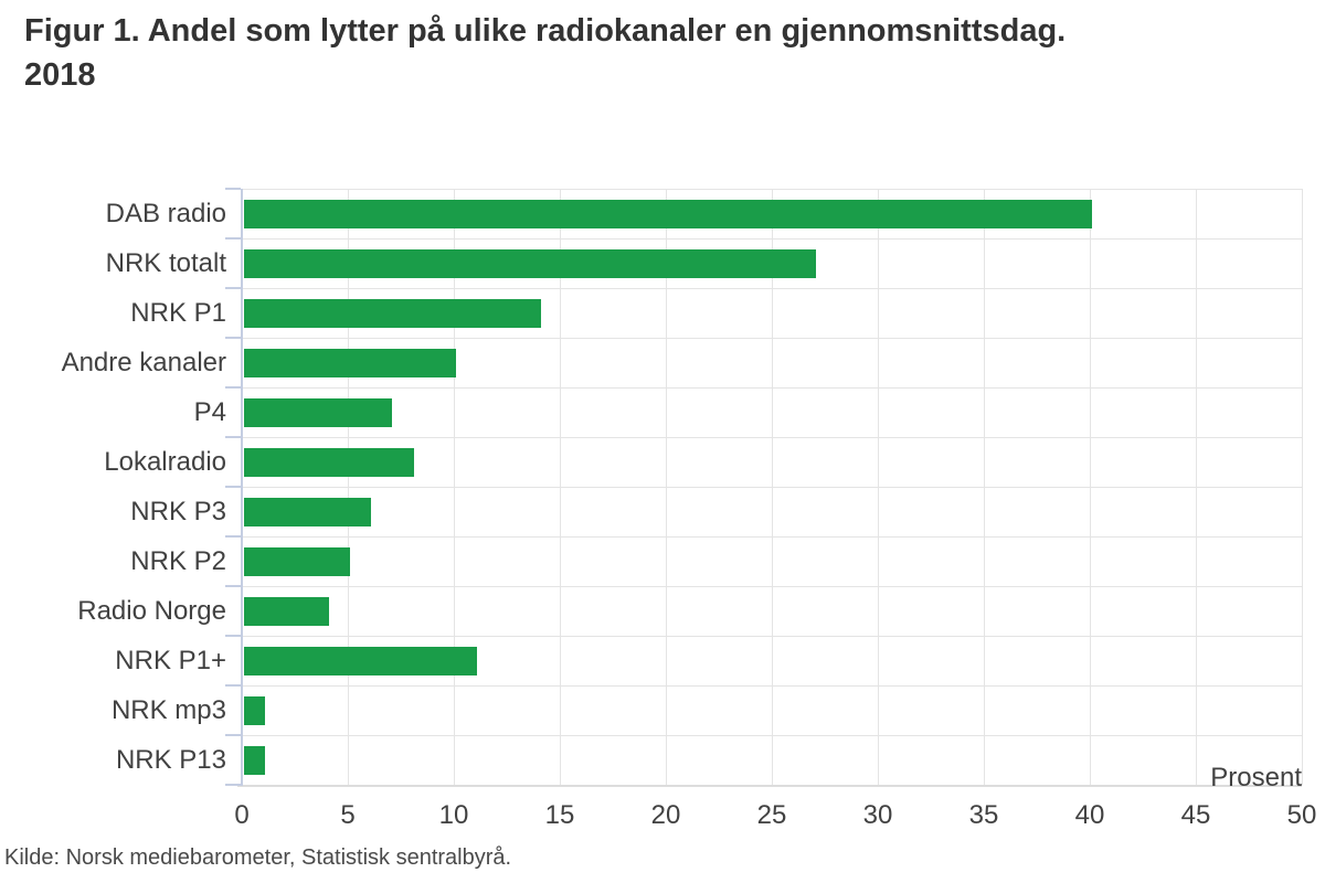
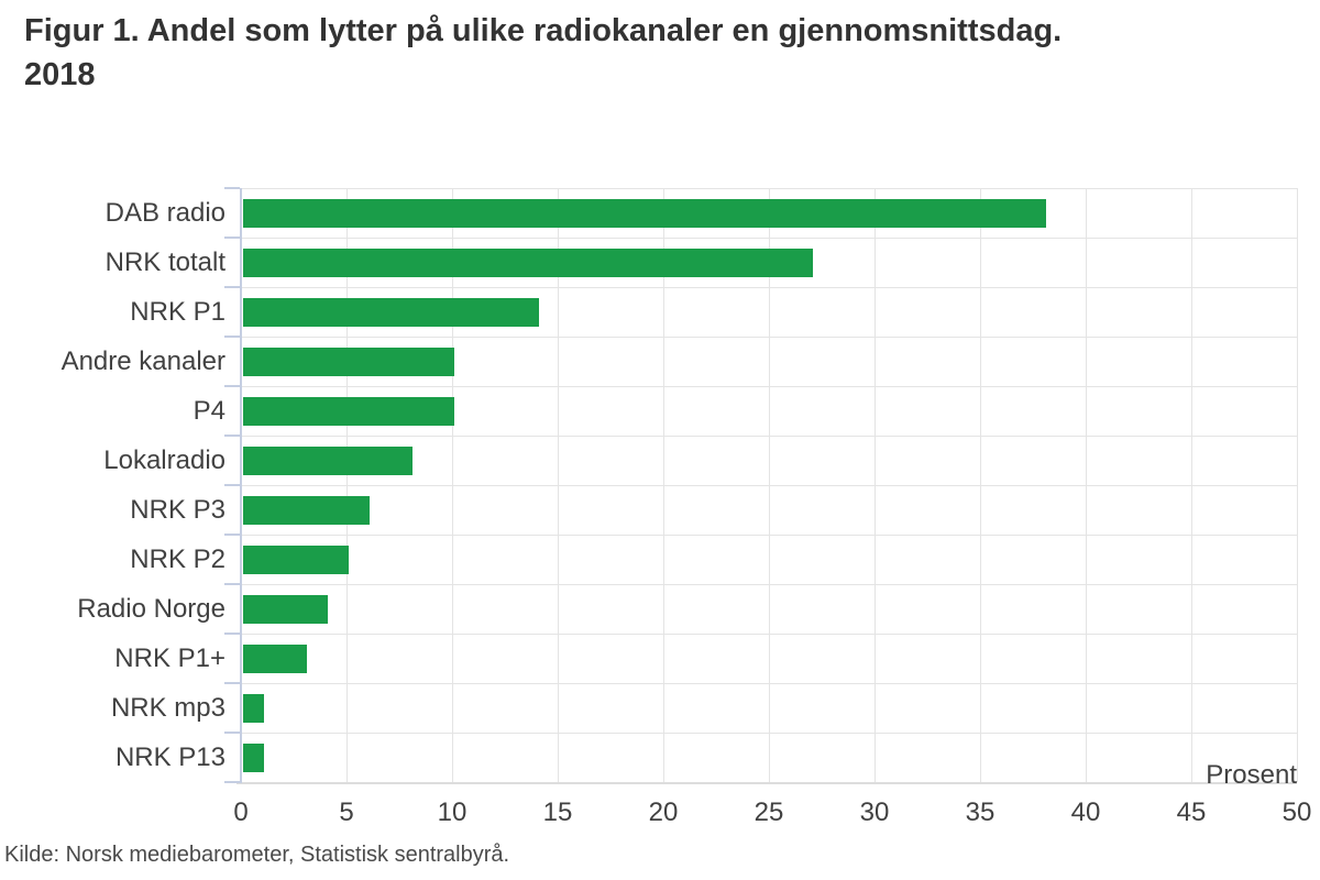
DAB radio: 40 -> 38
P4: 7 -> 10
NRK P1+: 11 -> 3
